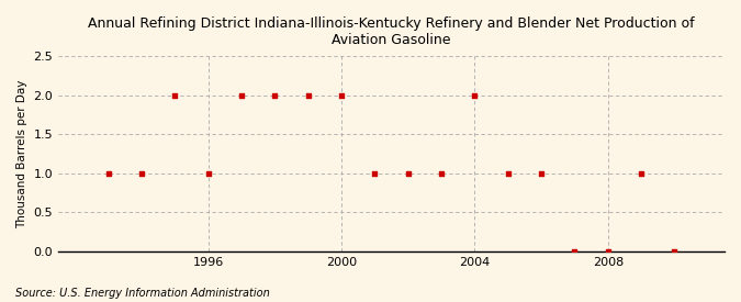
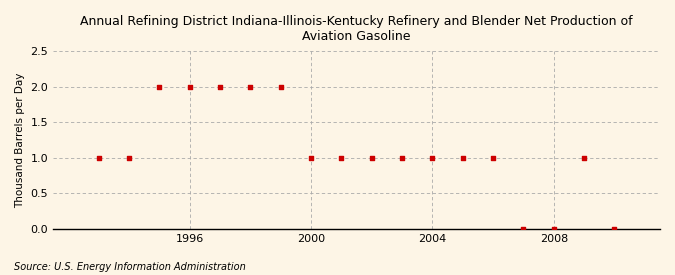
1996: 1 -> 2
2000: 2 -> 1
2004: 2 -> 1
